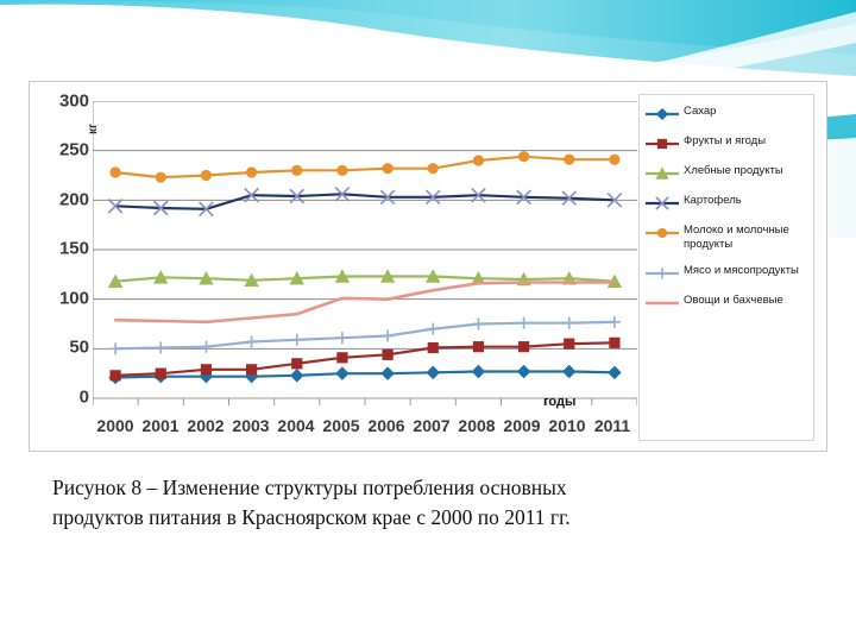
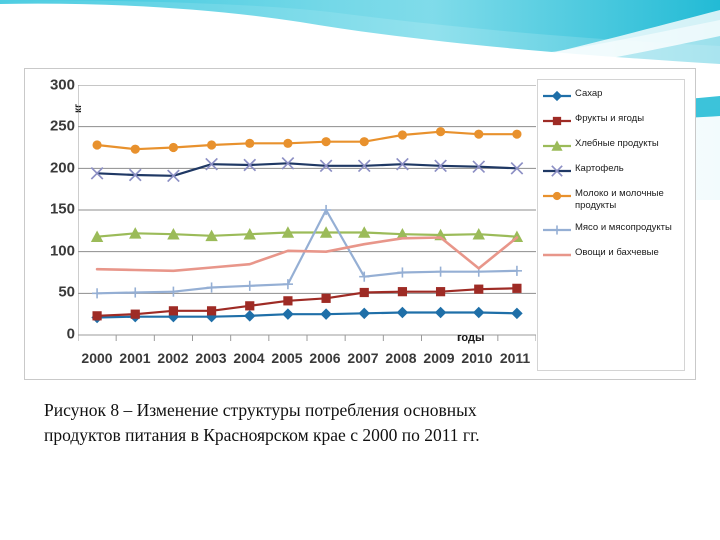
Мясо и мясопродукты/2006: 60 -> 150
Овощи и бахчевые/2010: 120 -> 80
